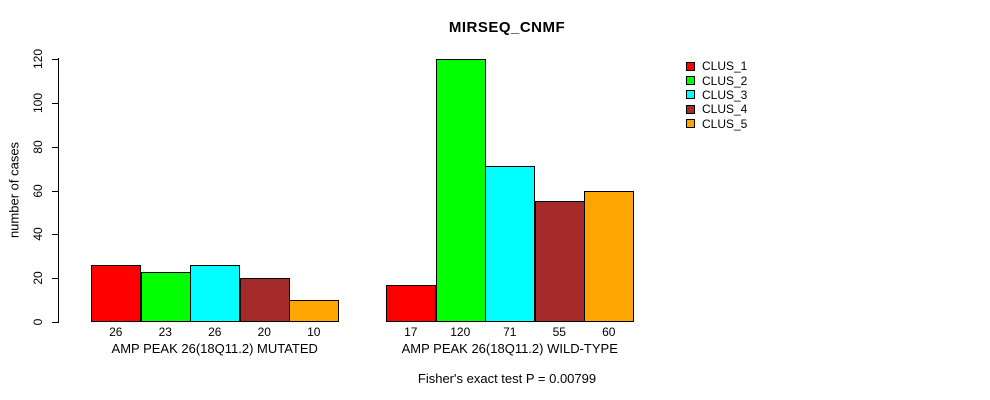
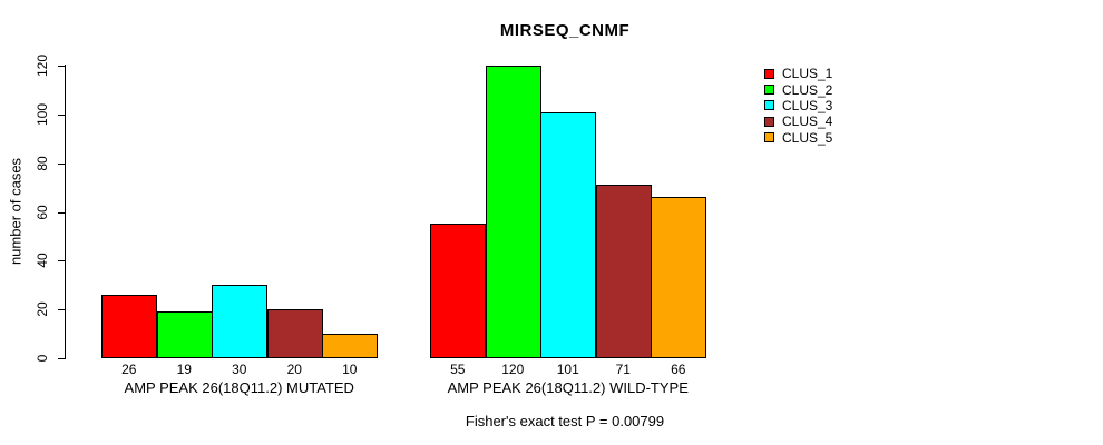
CLUS_2/AMP PEAK 26(18Q11.2) MUTATED: 23 -> 19
CLUS_3/AMP PEAK 26(18Q11.2) MUTATED: 26 -> 30
CLUS_1/AMP PEAK 26(18Q11.2) WILD-TYPE: 17 -> 55
CLUS_3/AMP PEAK 26(18Q11.2) WILD-TYPE: 71 -> 101
CLUS_4/AMP PEAK 26(18Q11.2) WILD-TYPE: 55 -> 71
CLUS_5/AMP PEAK 26(18Q11.2) WILD-TYPE: 60 -> 66
